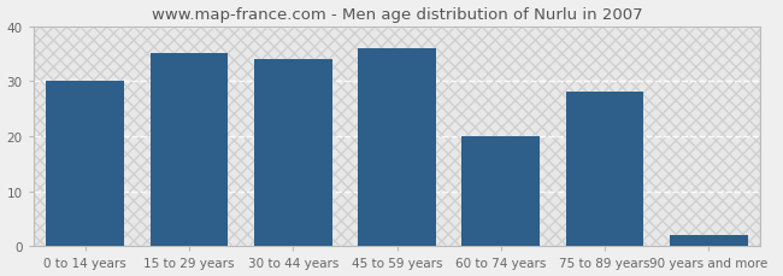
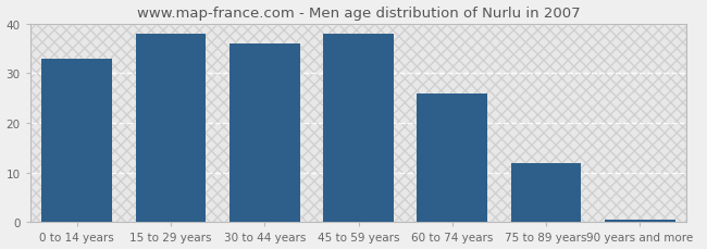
0 to 14 years: 30.0 -> 33.0
15 to 29 years: 35.0 -> 38.0
30 to 44 years: 34.0 -> 36.0
45 to 59 years: 36.0 -> 38.0
60 to 74 years: 20.0 -> 26.0
75 to 89 years: 28.0 -> 12.0
90 years and more: 2.0 -> 0.5
